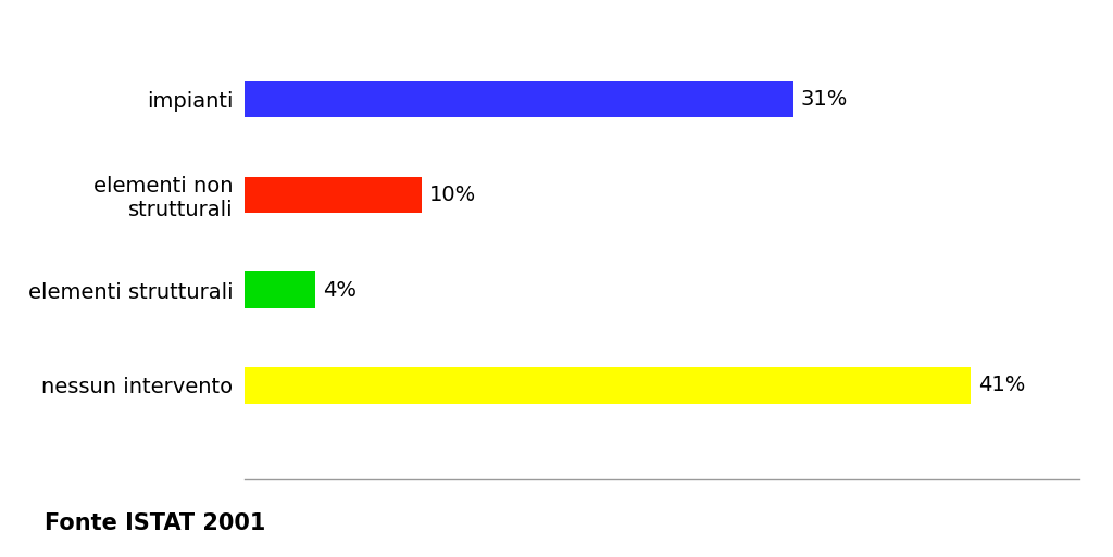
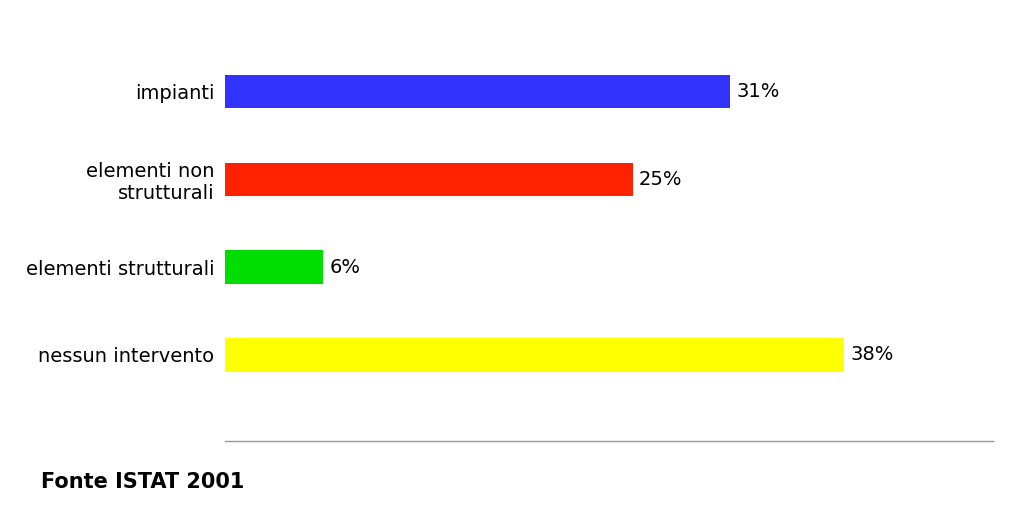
elementi non strutturali: 10% -> 25%
elementi strutturali: 4% -> 6%
nessun intervento: 41% -> 38%
